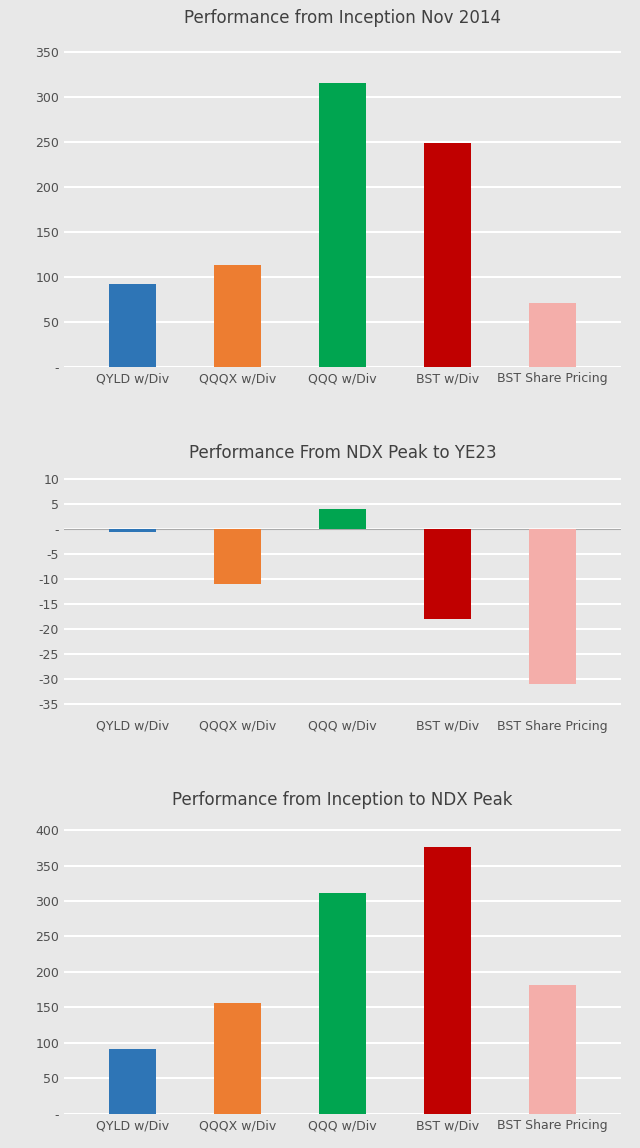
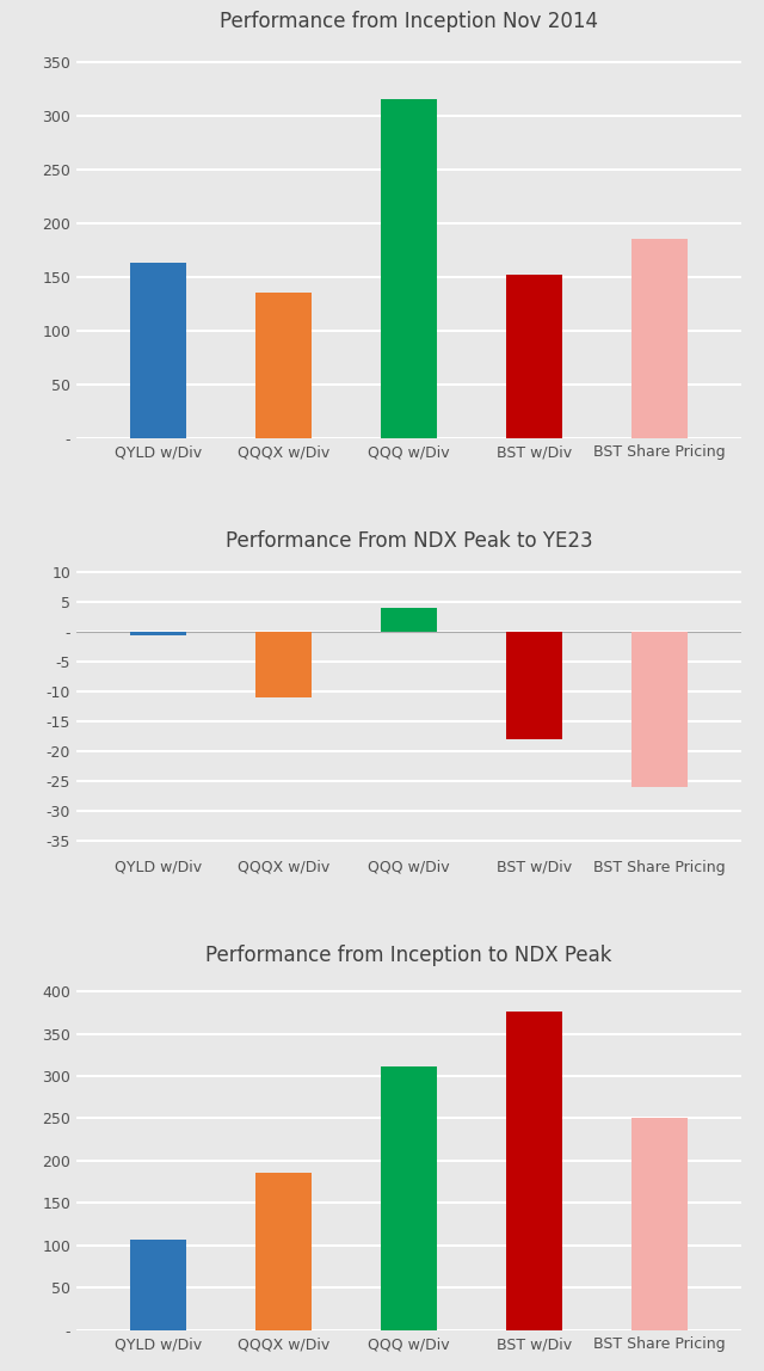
Performance from Inception Nov 2014/QYLD w/Div: 92 -> 164
Performance from Inception Nov 2014/QQQX w/Div: 113 -> 136
Performance from Inception Nov 2014/BST w/Div: 249 -> 152
Performance from Inception Nov 2014/BST Share Pricing: 71 -> 186
Performance From NDX Peak to YE23/BST Share Pricing: -31.0 -> -26.0
Performance from Inception to NDX Peak/QYLD w/Div: 91 -> 106
Performance from Inception to NDX Peak/QQQX w/Div: 156 -> 186
Performance from Inception to NDX Peak/BST Share Pricing: 181 -> 250
